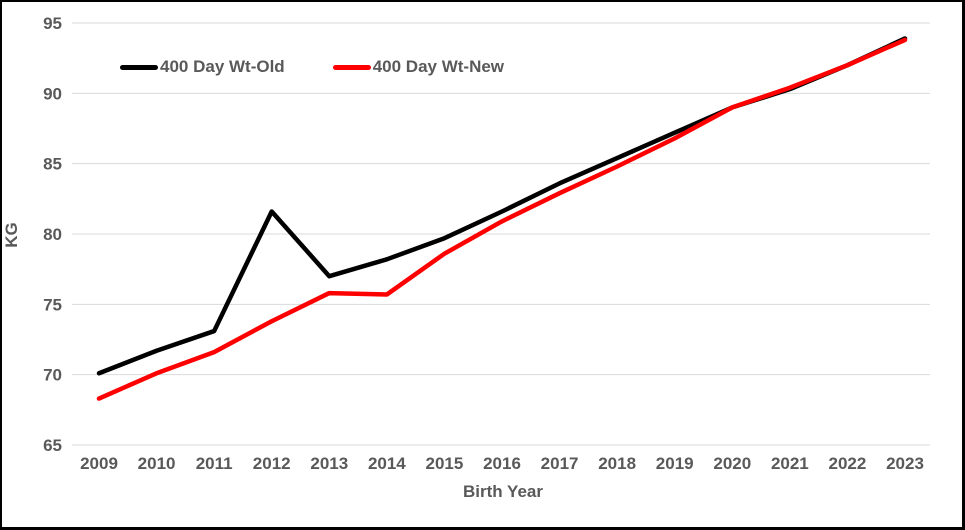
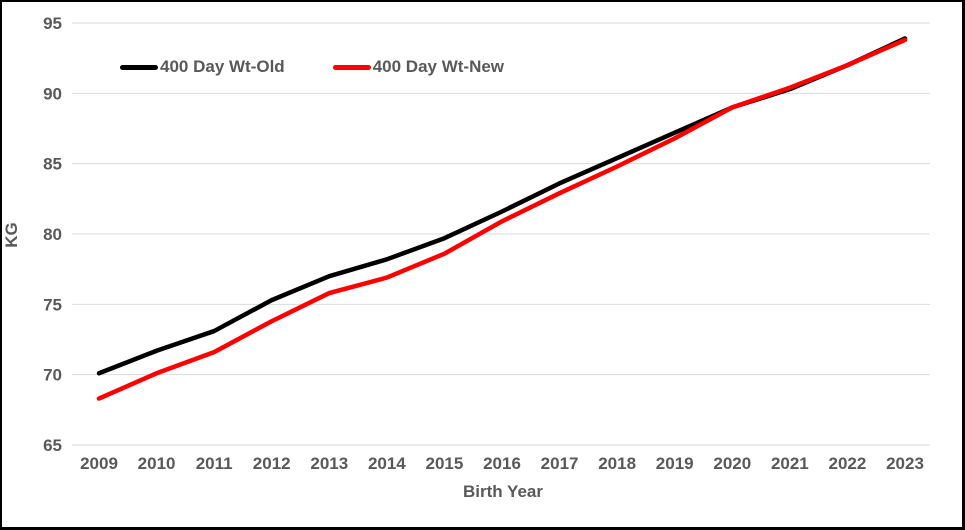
400 Day Wt-Old/2012: 81.6 -> 75.3
400 Day Wt-New/2014: 75.7 -> 76.9
